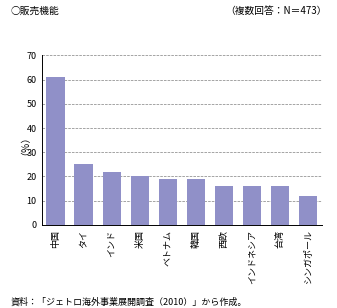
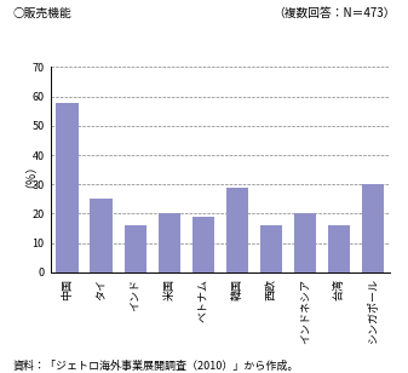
中国: 61 -> 58
インド: 22 -> 16
韓国: 19 -> 29
インドネシア: 16 -> 20
シンガポール: 12 -> 30
